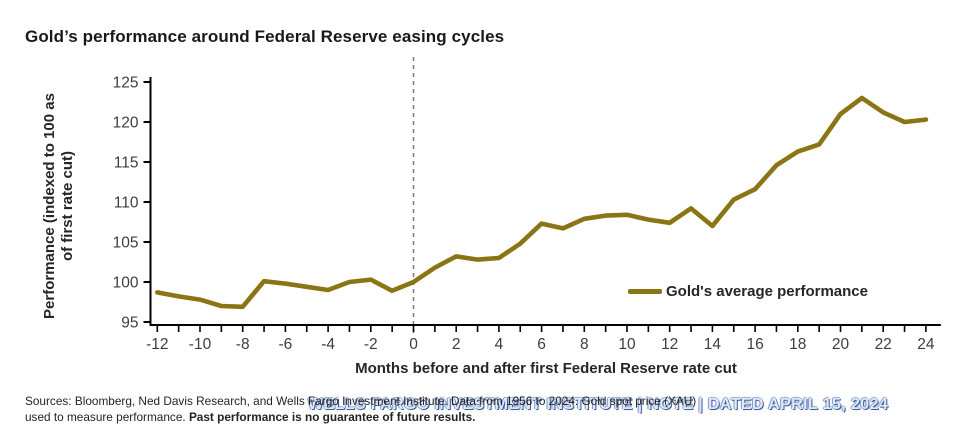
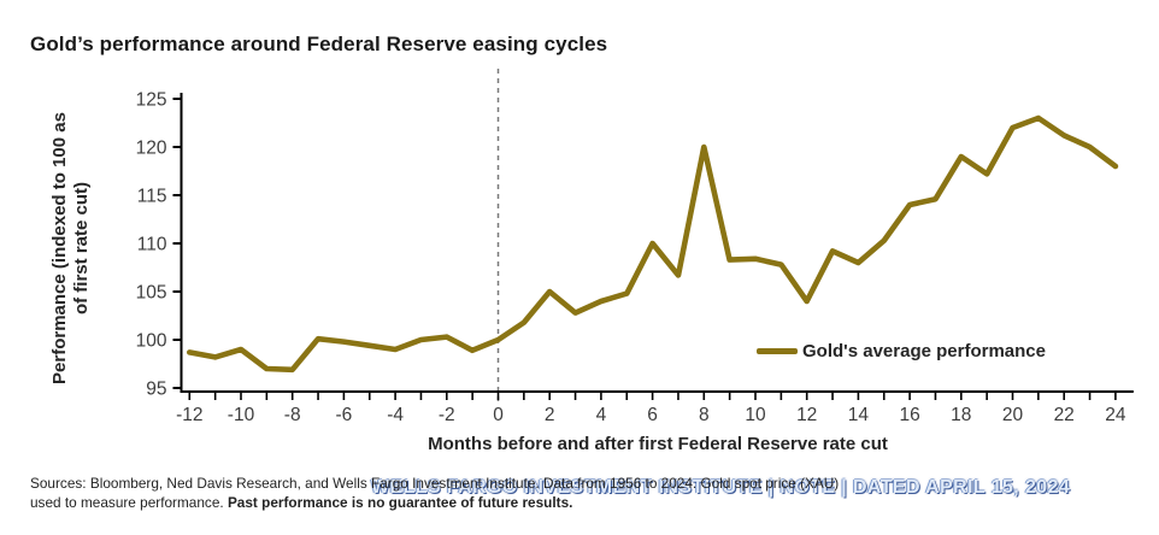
-10: 98 -> 99
2: 103 -> 105
4: 103 -> 104
6: 107 -> 110
8: 108 -> 120
12: 107 -> 104
14: 107 -> 108
16: 112 -> 114
18: 116 -> 119
20: 121 -> 122
24: 120 -> 118
